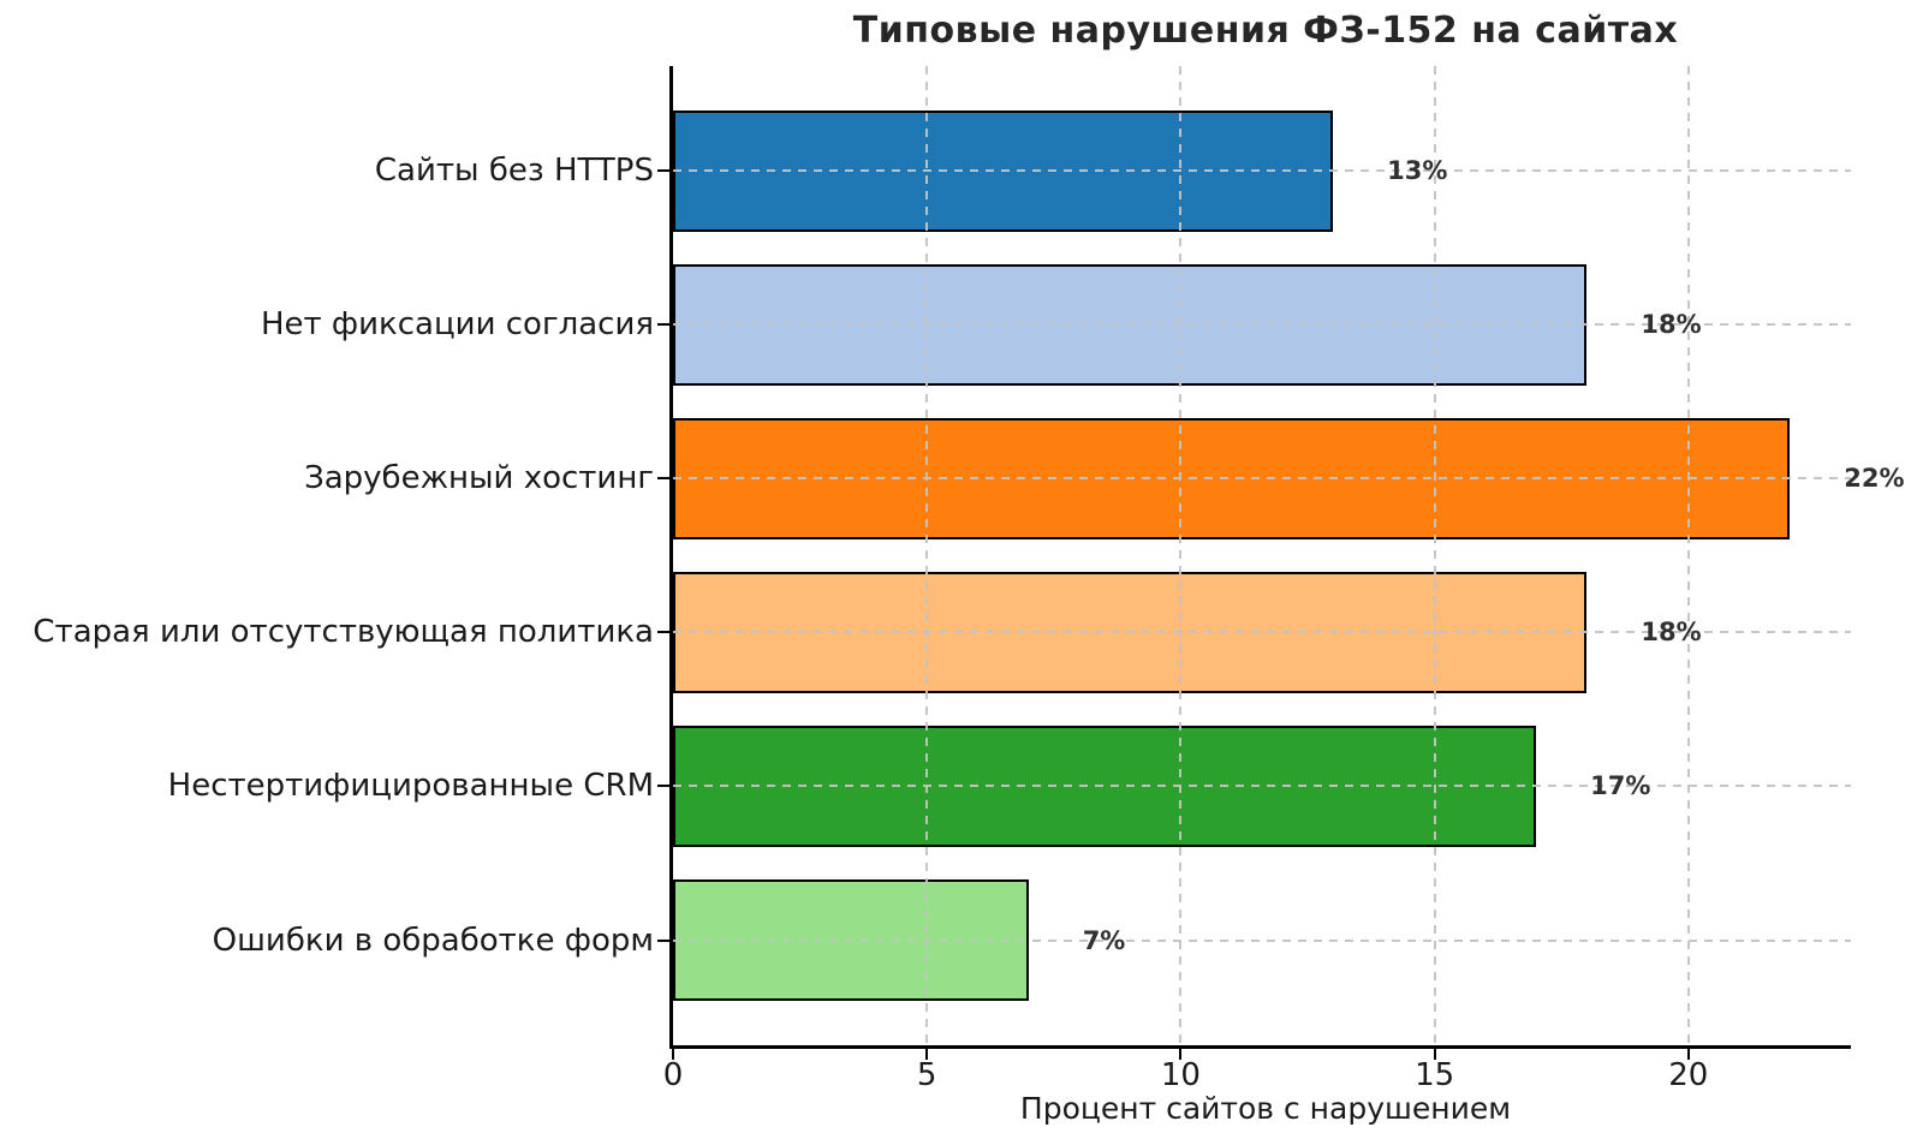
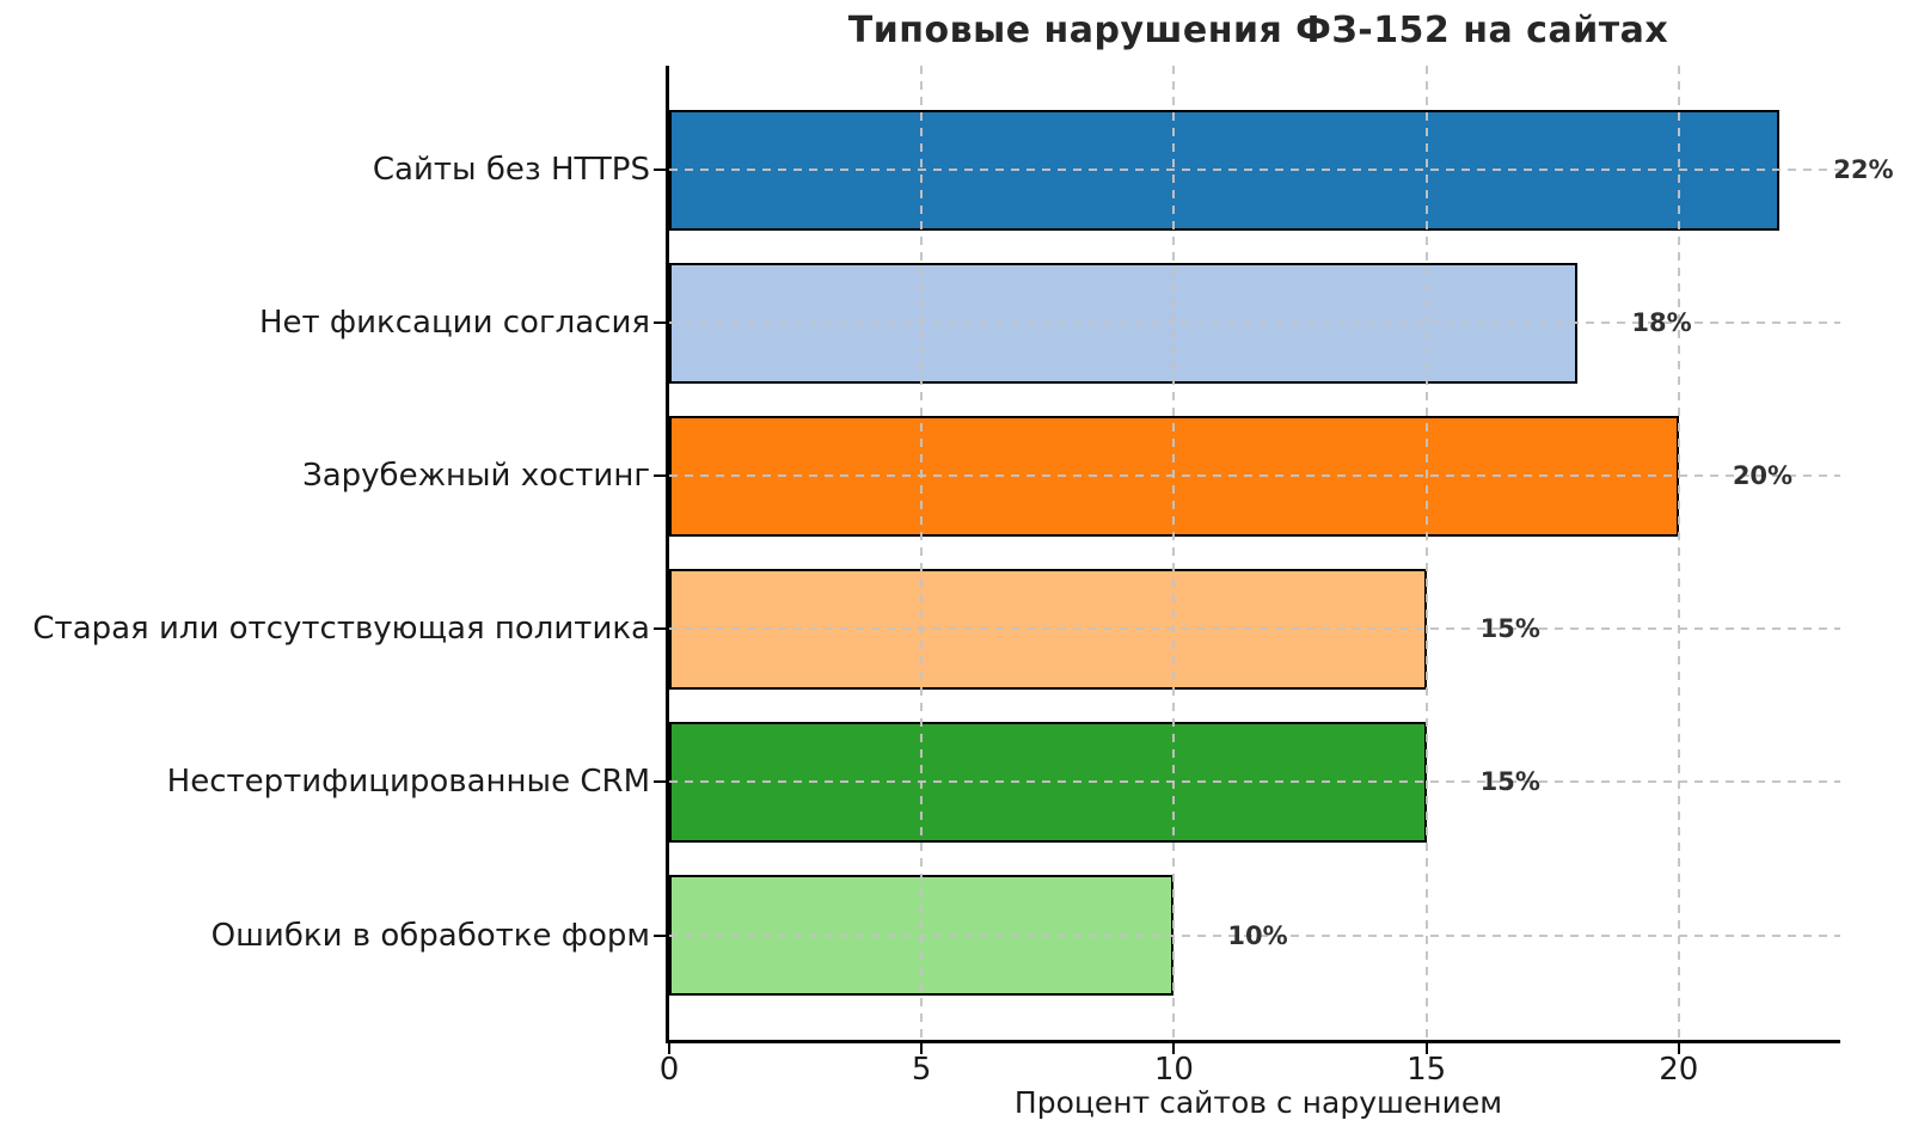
Сайты без HTTPS: 13% -> 22%
Зарубежный хостинг: 22% -> 20%
Старая или отсутствующая политика: 18% -> 15%
Нестертифицированные CRM: 17% -> 15%
Ошибки в обработке форм: 7% -> 10%
